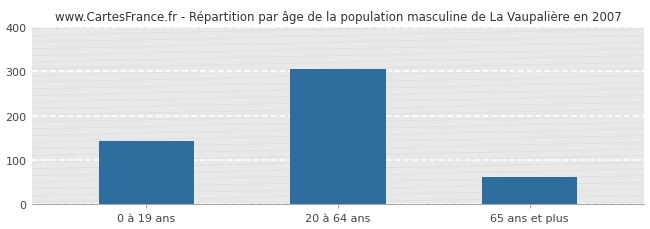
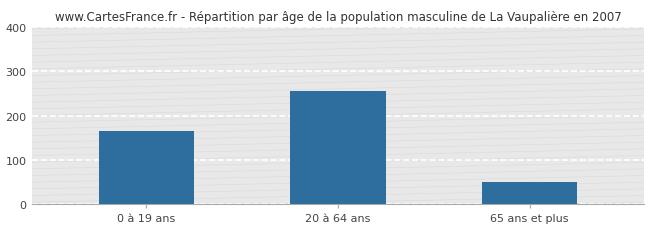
0 à 19 ans: 143 -> 165
20 à 64 ans: 304 -> 255
65 ans et plus: 62 -> 50
